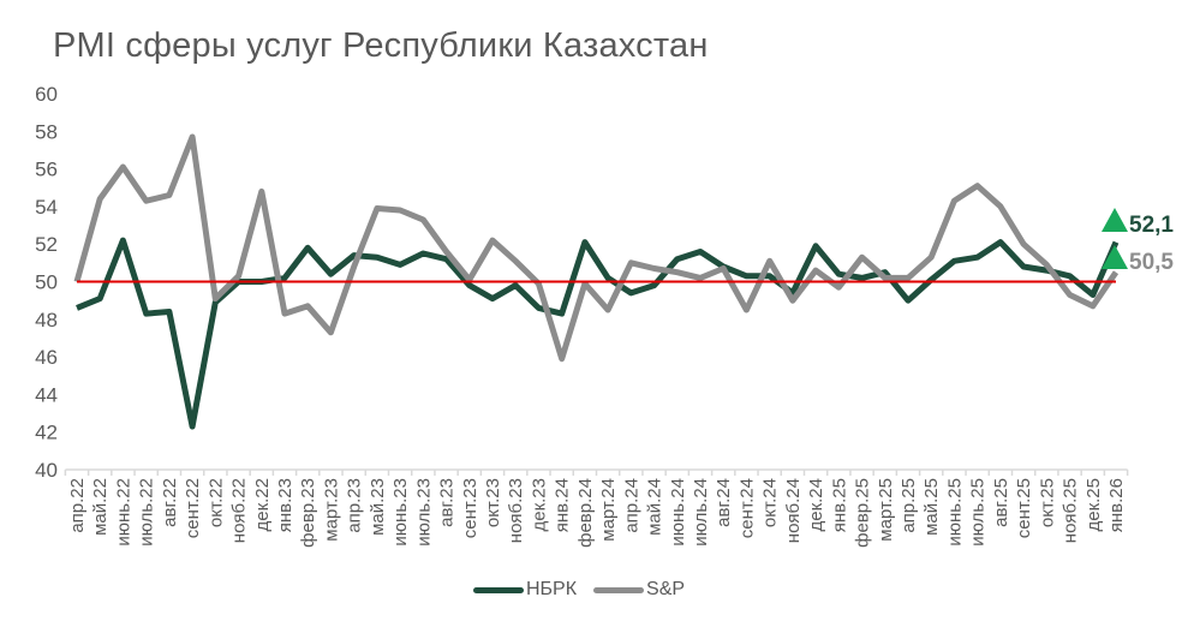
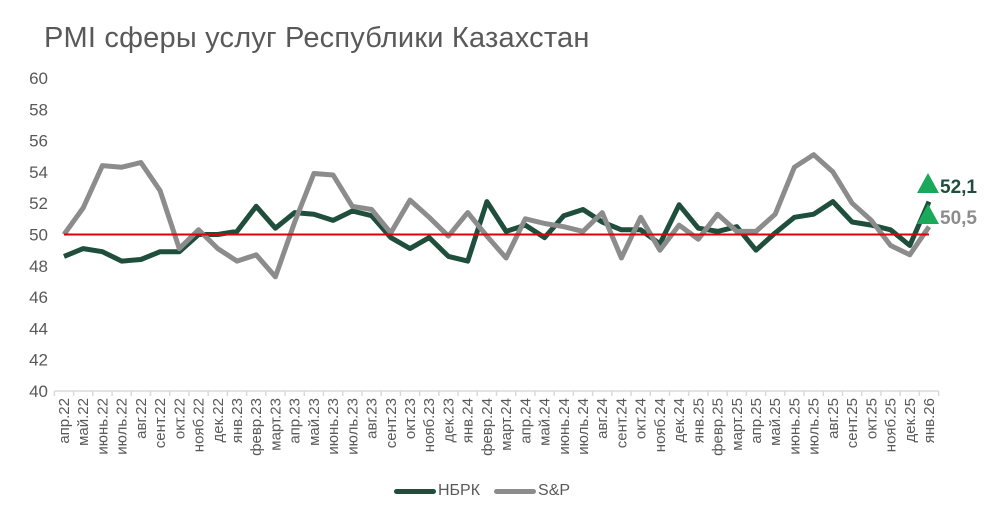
S&P/май.22: 54.4 -> 51.7
НБРК/июнь.22: 52.2 -> 48.9
S&P/июнь.22: 56.1 -> 54.4
НБРК/сент.22: 42.3 -> 48.9
S&P/сент.22: 57.7 -> 52.8
S&P/дек.22: 54.8 -> 49.1
S&P/июль.23: 53.3 -> 51.8
S&P/янв.24: 45.9 -> 51.4
НБРК/апр.24: 49.4 -> 50.6
S&P/авг.24: 50.7 -> 51.4
